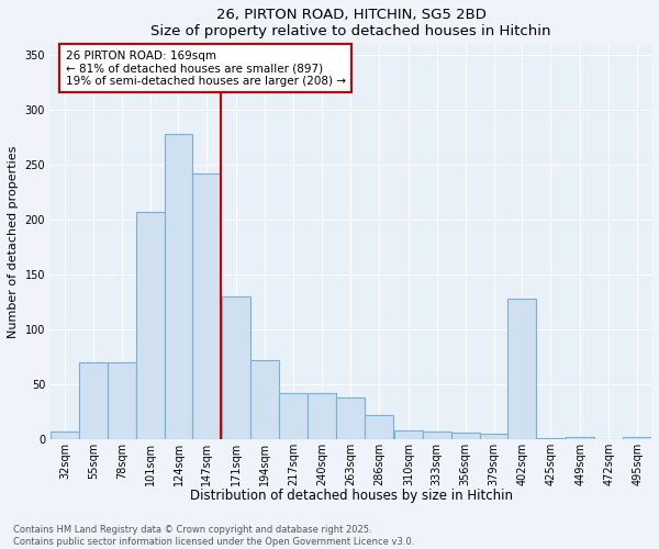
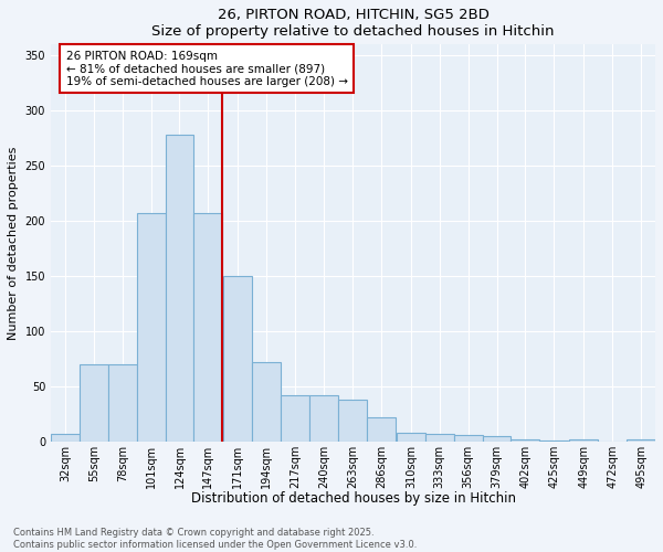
147sqm: 242 -> 207
171sqm: 130 -> 150
402sqm: 128 -> 2
